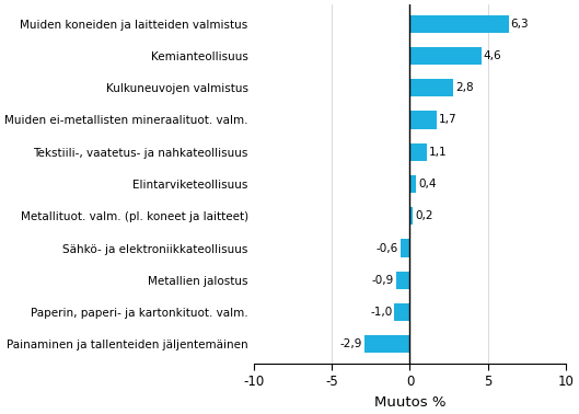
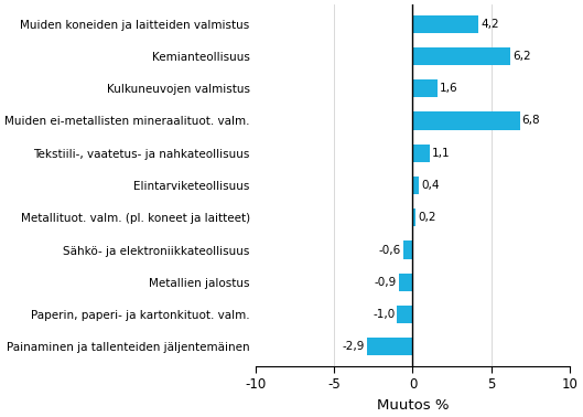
Muiden koneiden ja laitteiden valmistus: 6,3 -> 4,2
Kemianteollisuus: 4,6 -> 6,2
Kulkuneuvojen valmistus: 2,8 -> 1,6
Muiden ei-metallisten mineraalituot. valm.: 1,7 -> 6,8
